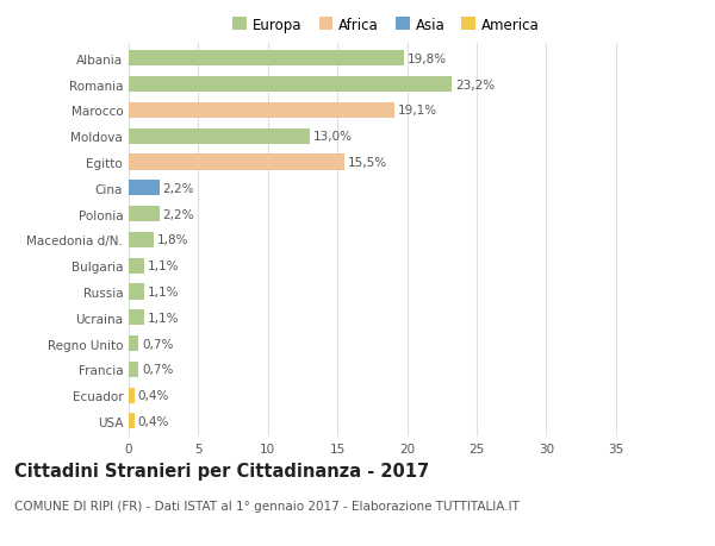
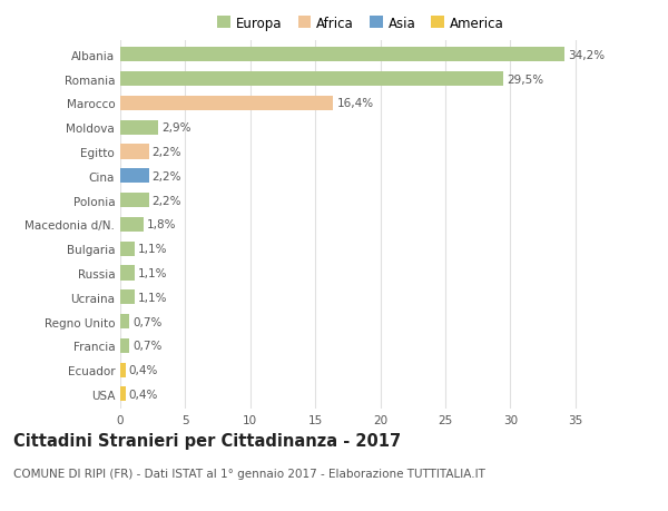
Albania: 19,8% -> 34,2%
Romania: 23,2% -> 29,5%
Marocco: 19,1% -> 16,4%
Moldova: 13,0% -> 2,9%
Egitto: 15,5% -> 2,2%
